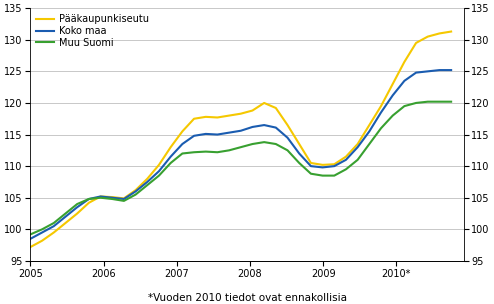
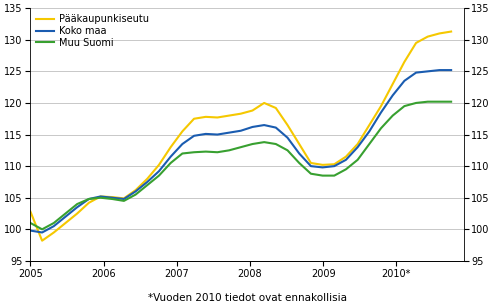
Pääkaupunkiseutu/2005: 97.2 -> 102.8
Koko maa/2005: 98.5 -> 99.8
Muu Suomi/2005: 99.2 -> 101.0
